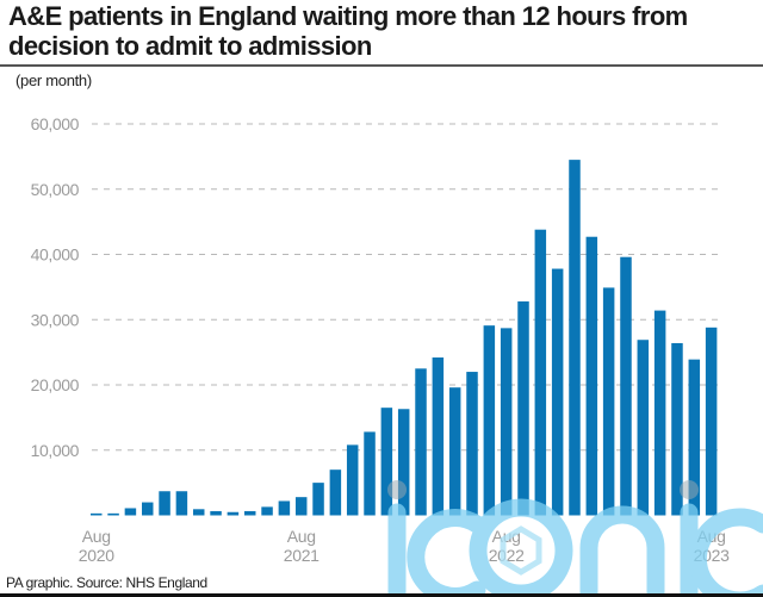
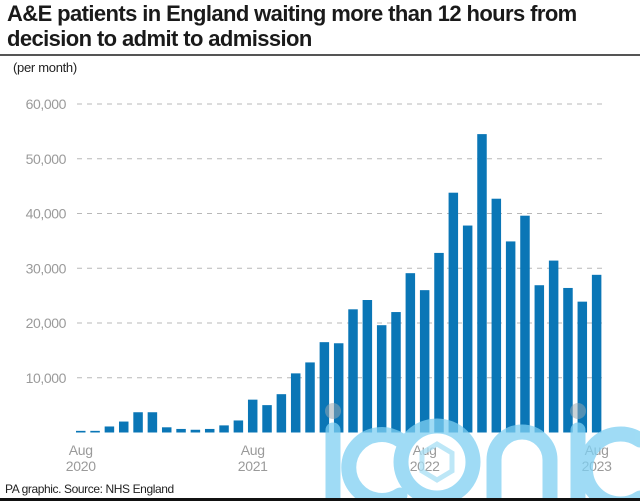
Aug 2021: 3000 -> 6000
Aug 2022: 29000 -> 26000
